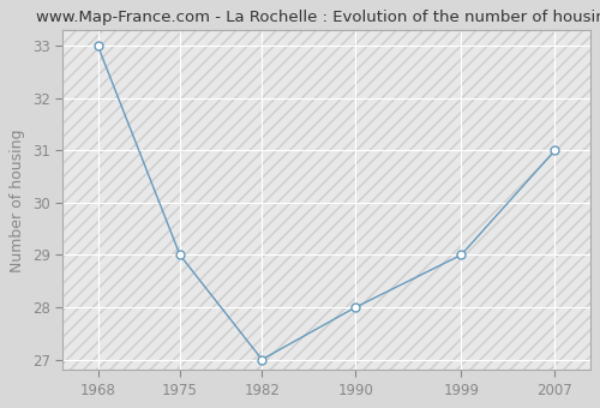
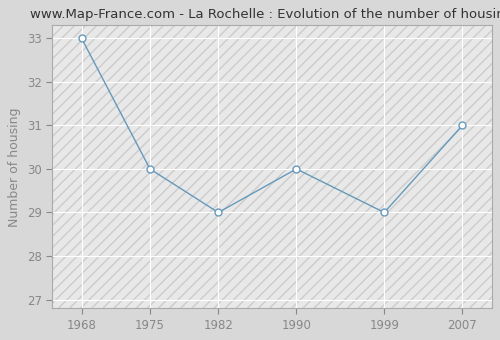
1975: 29 -> 30
1982: 27 -> 29
1990: 28 -> 30
